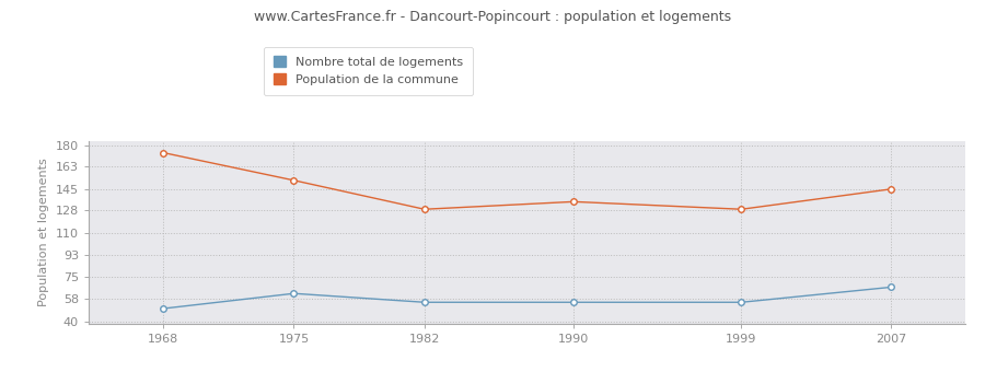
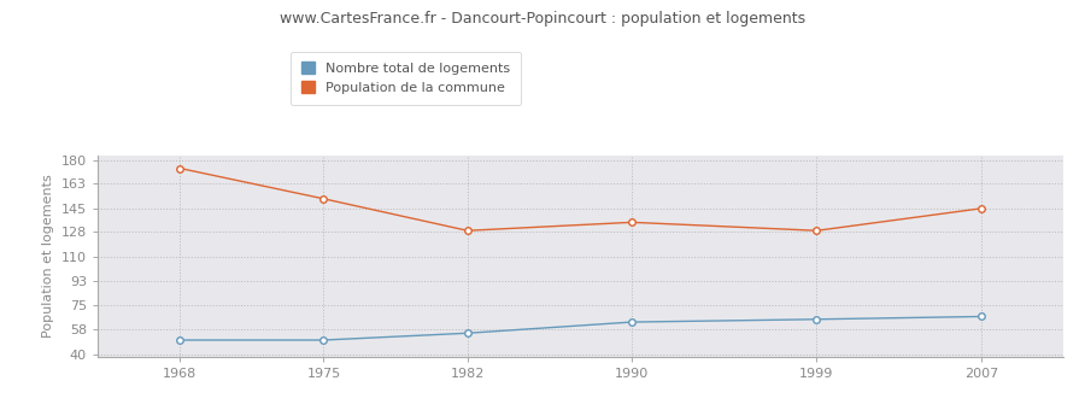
Nombre total de logements/1975: 62 -> 50
Nombre total de logements/1990: 55 -> 63
Nombre total de logements/1999: 55 -> 65
